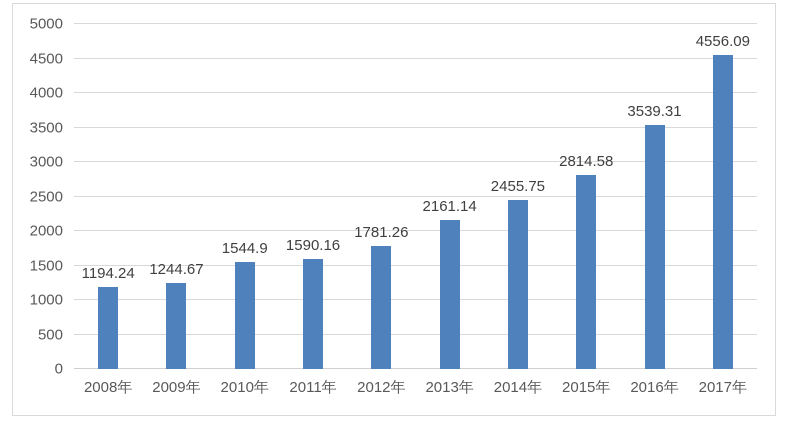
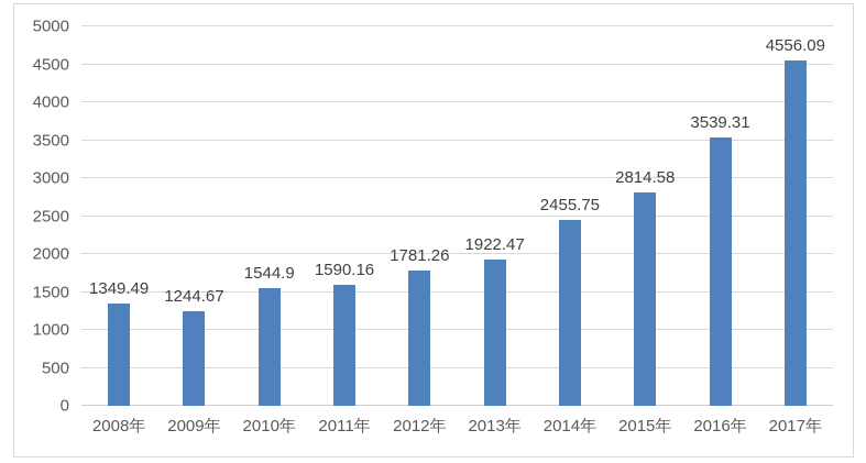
2008年: 1194.24 -> 1349.49
2013年: 2161.14 -> 1922.47
